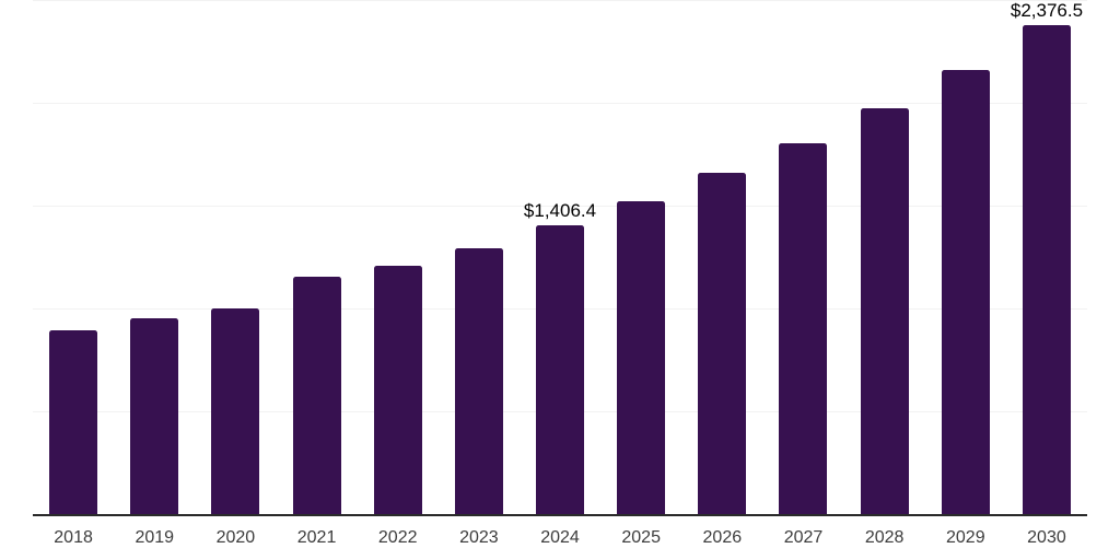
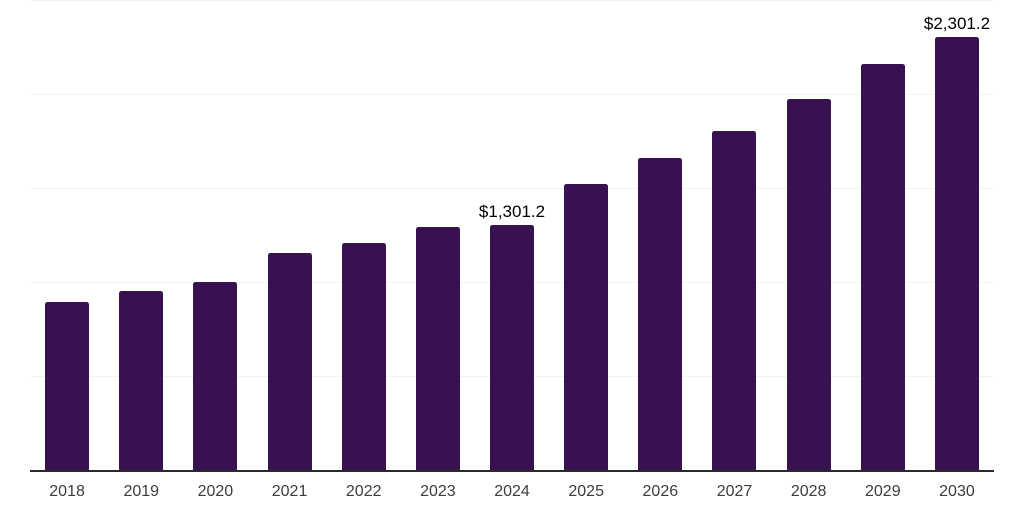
2024: $1,406.4 -> $1,301.2
2030: $2,376.5 -> $2,301.2
